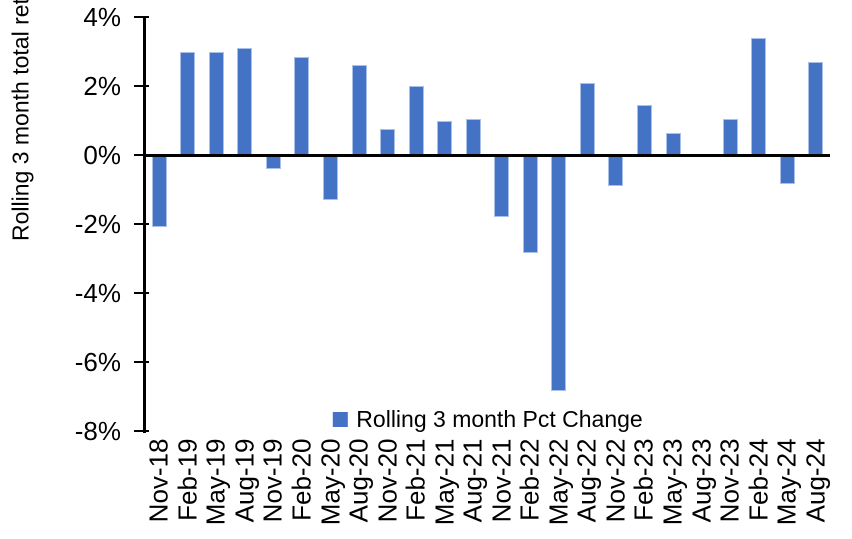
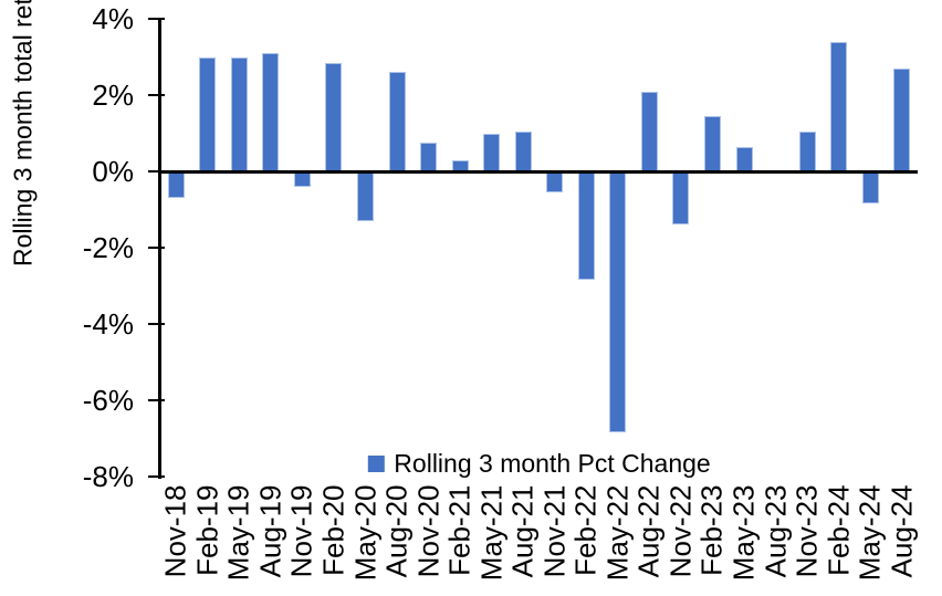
Nov-18: -2.1% -> -0.7%
Feb-21: 2.0% -> 0.3%
Nov-21: -1.8% -> -0.6%
Nov-22: -0.9% -> -1.4%
